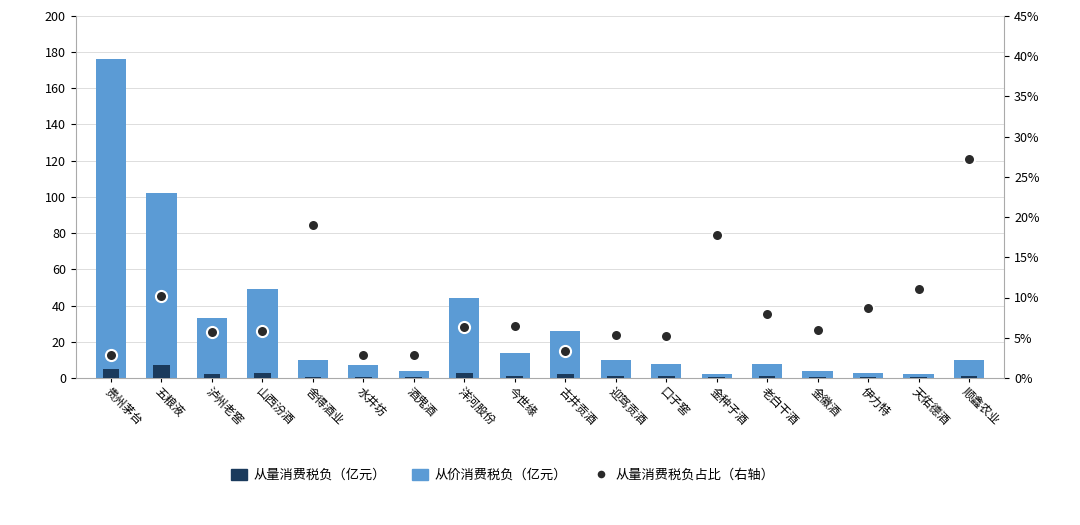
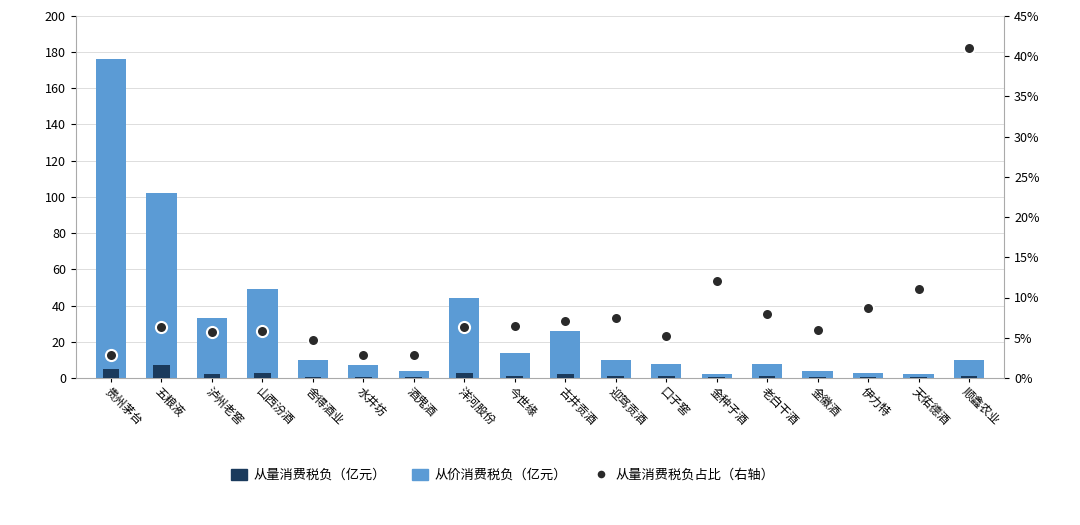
从量消费税负占比（右轴）/五粮液: 10.2% -> 6.3%
从量消费税负占比（右轴）/舍得酒业: 19.0% -> 4.7%
从量消费税负占比（右轴）/古井贡酒: 3.4% -> 7.1%
从量消费税负占比（右轴）/迎驾贡酒: 5.4% -> 7.5%
从量消费税负占比（右轴）/金种子酒: 17.8% -> 12.0%
从量消费税负占比（右轴）/顺鑫农业: 27.2% -> 41.0%
